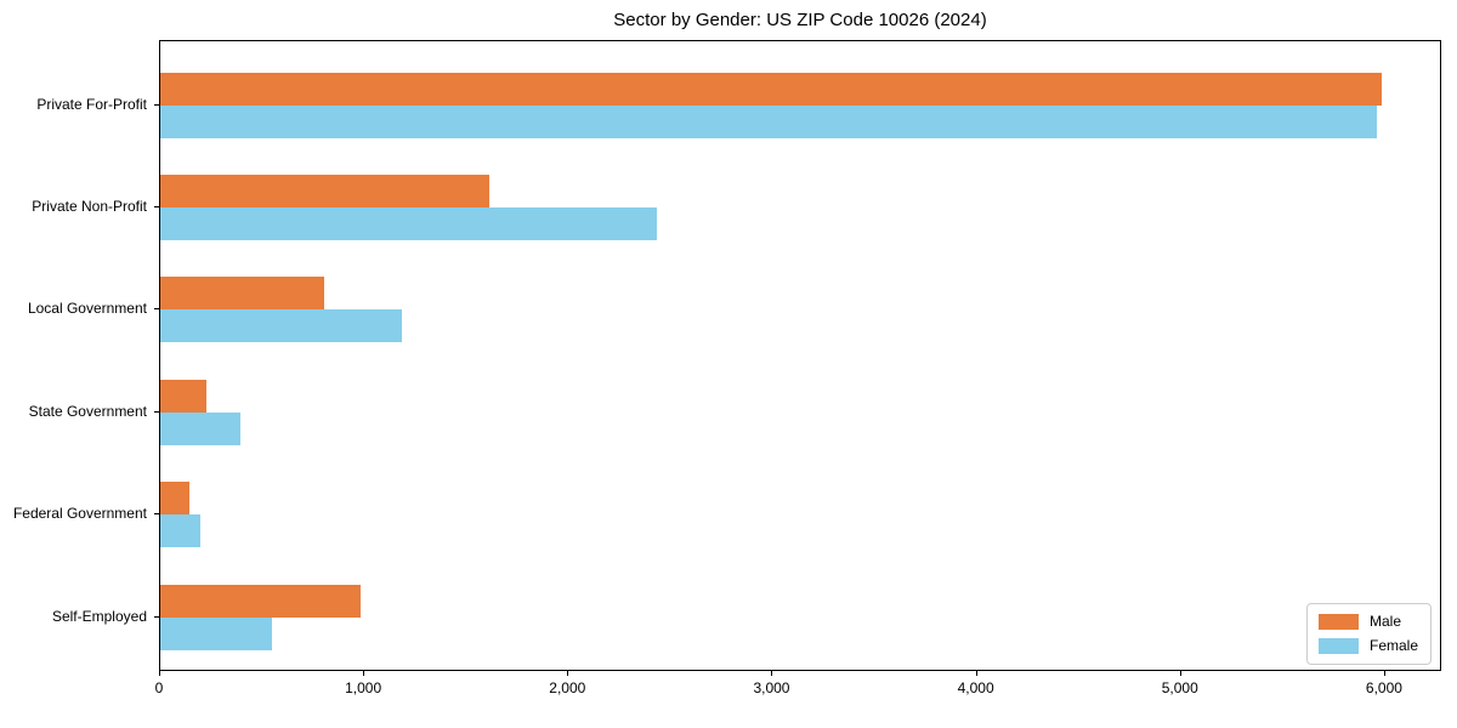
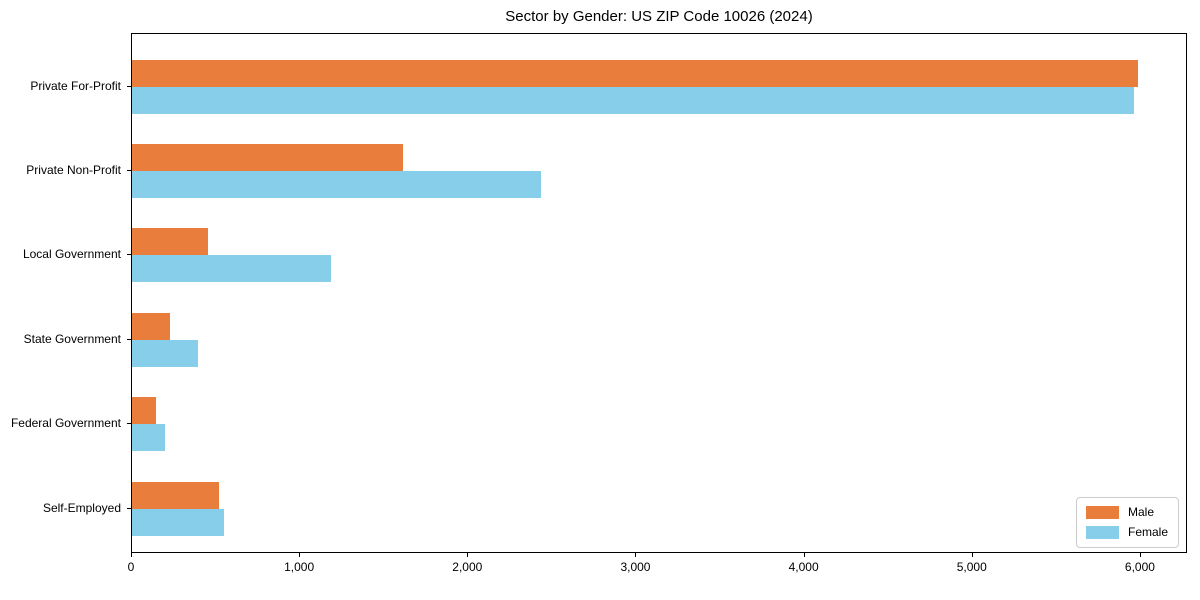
Male/Local Government: 800 -> 450
Male/Self-Employed: 980 -> 520
